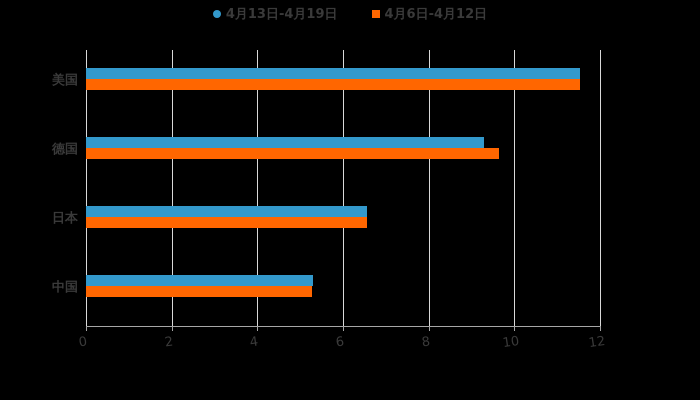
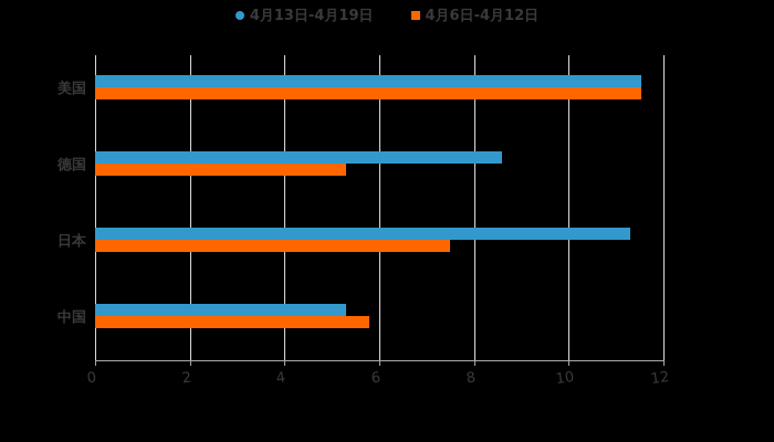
4月13日-4月19日/德国: 9.3 -> 8.6
4月6日-4月12日/德国: 9.6 -> 5.3
4月13日-4月19日/日本: 6.6 -> 11.3
4月6日-4月12日/日本: 6.6 -> 7.5
4月6日-4月12日/中国: 5.3 -> 5.8
